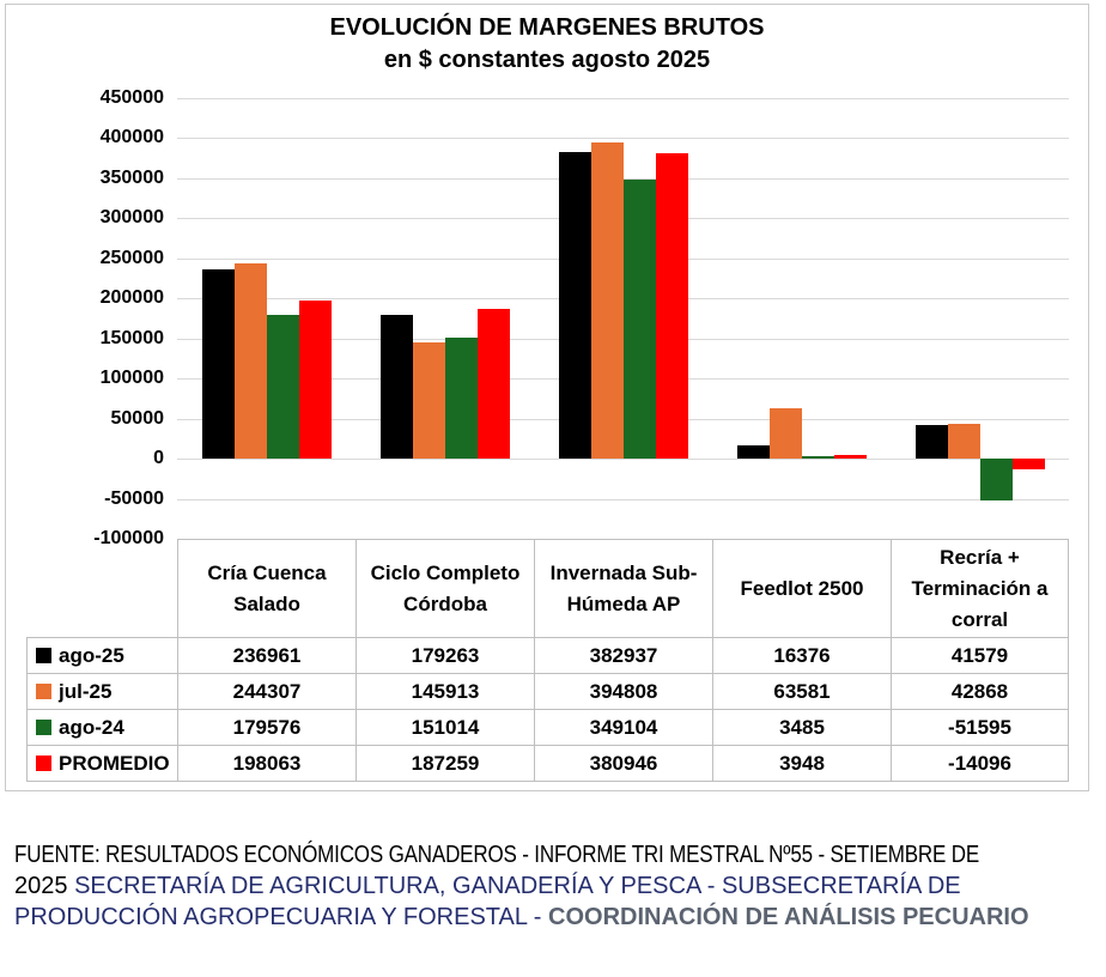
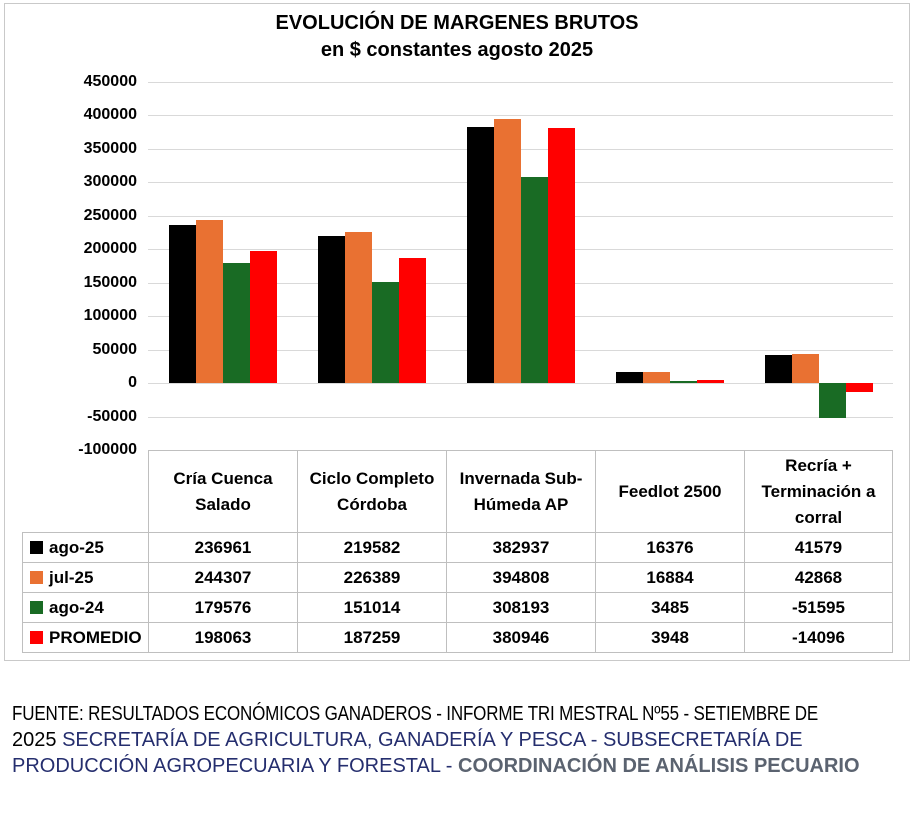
ago-25/Ciclo Completo Córdoba: 179263 -> 219582
jul-25/Ciclo Completo Córdoba: 145913 -> 226389
ago-24/Invernada Sub-Húmeda AP: 349104 -> 308193
jul-25/Feedlot 2500: 63581 -> 16884
